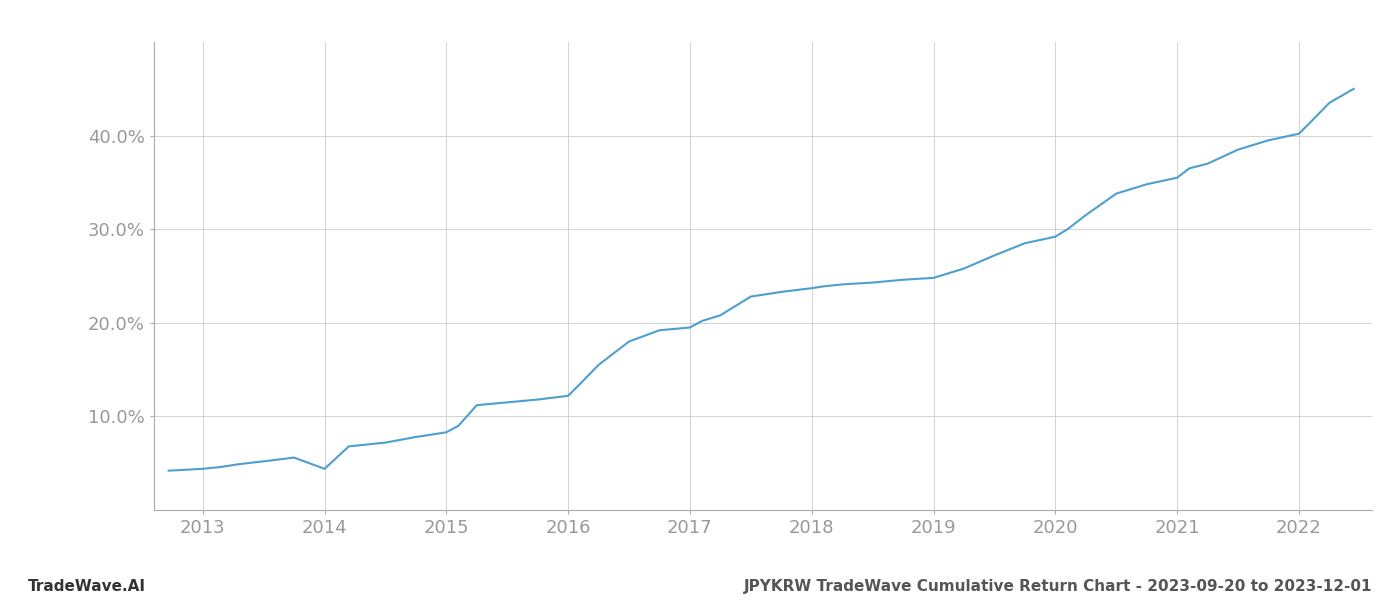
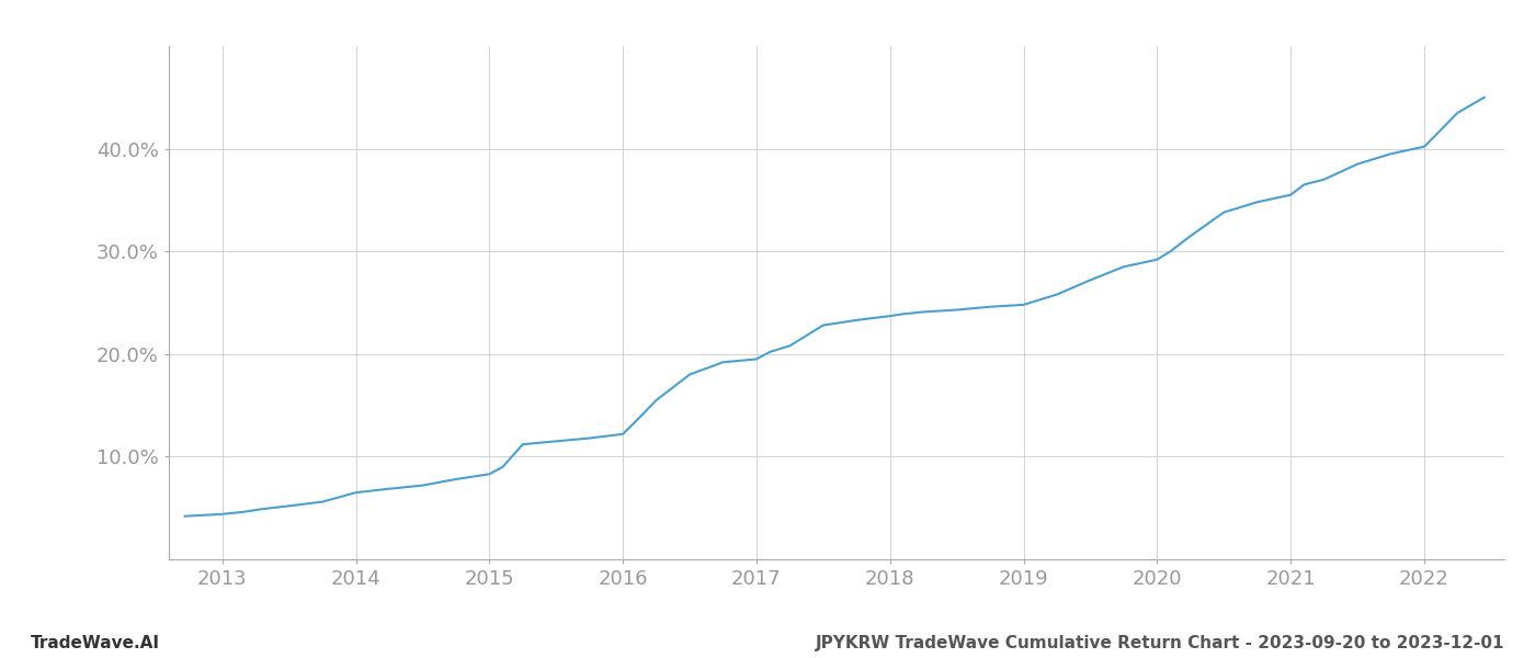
2014: 4.4% -> 6.5%
